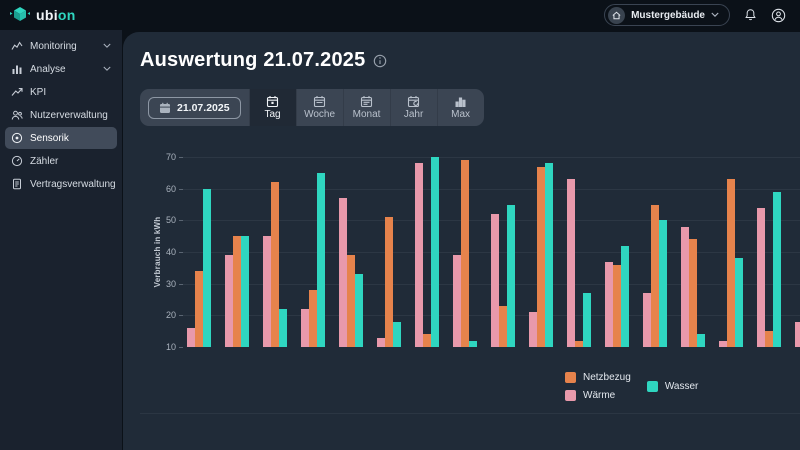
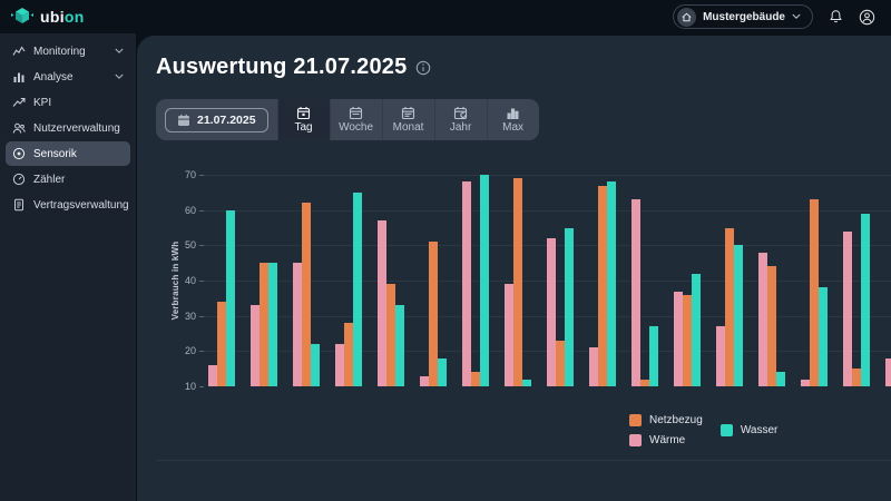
Wärme/01:00: 39 -> 33
